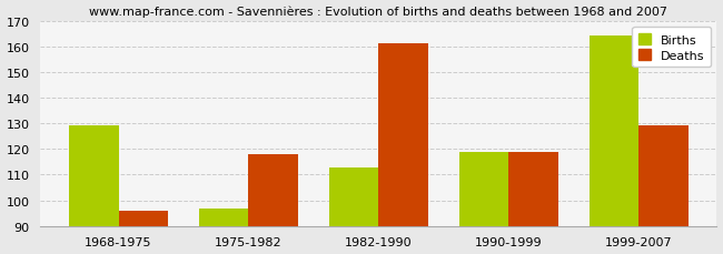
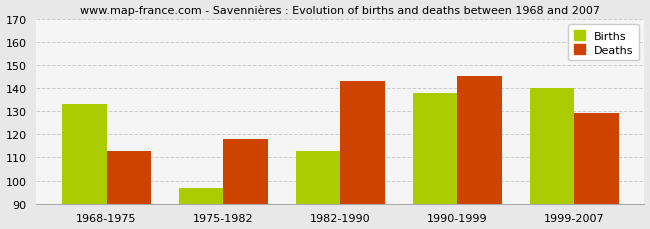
Births/1968-1975: 129 -> 133
Deaths/1968-1975: 96 -> 113
Deaths/1982-1990: 161 -> 143
Births/1990-1999: 119 -> 138
Deaths/1990-1999: 119 -> 145
Births/1999-2007: 164 -> 140
